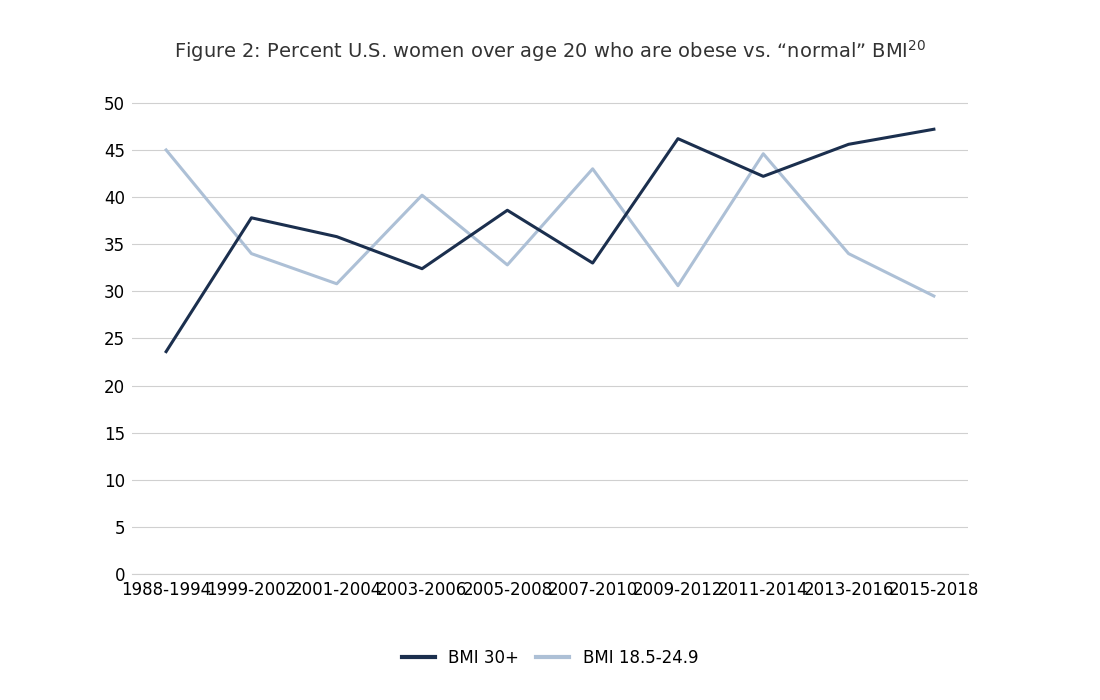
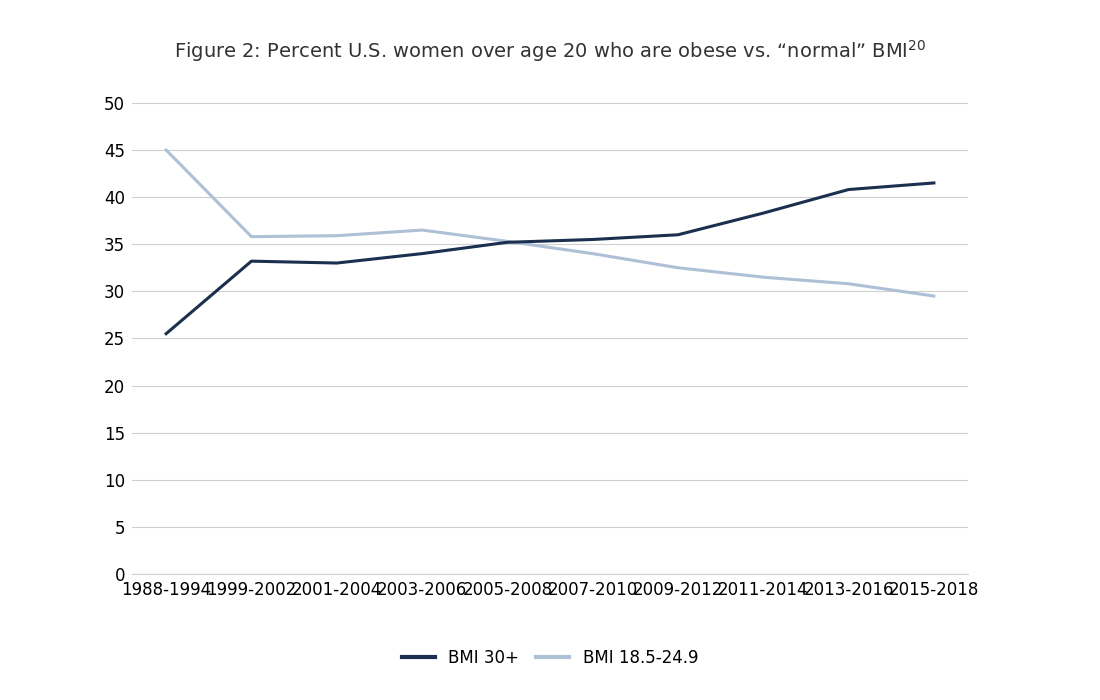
BMI 30+/1988-1994: 23.6 -> 25.5
BMI 30+/1999-2002: 37.8 -> 33.2
BMI 18.5-24.9/1999-2002: 34.0 -> 35.8
BMI 30+/2001-2004: 35.8 -> 33.0
BMI 18.5-24.9/2001-2004: 30.8 -> 35.9
BMI 30+/2003-2006: 32.4 -> 34.0
BMI 18.5-24.9/2003-2006: 40.2 -> 36.5
BMI 30+/2005-2008: 38.6 -> 35.2
BMI 18.5-24.9/2005-2008: 32.8 -> 35.3
BMI 30+/2007-2010: 33.0 -> 35.5
BMI 18.5-24.9/2007-2010: 43.0 -> 34.0
BMI 30+/2009-2012: 46.2 -> 36.0
BMI 18.5-24.9/2009-2012: 30.6 -> 32.5
BMI 30+/2011-2014: 42.2 -> 38.3
BMI 18.5-24.9/2011-2014: 44.6 -> 31.5
BMI 30+/2013-2016: 45.6 -> 40.8
BMI 18.5-24.9/2013-2016: 34.0 -> 30.8
BMI 30+/2015-2018: 47.2 -> 41.5
